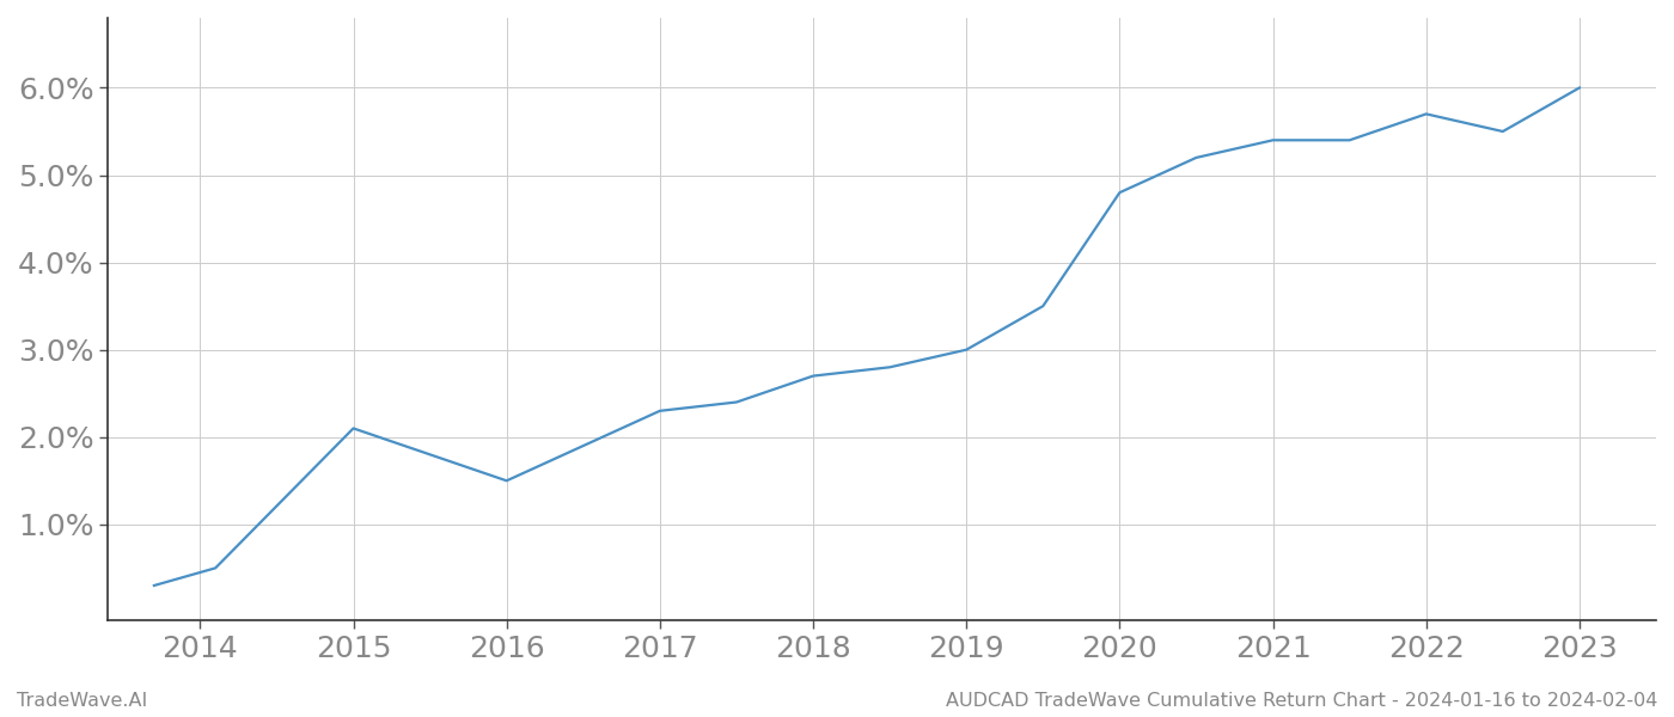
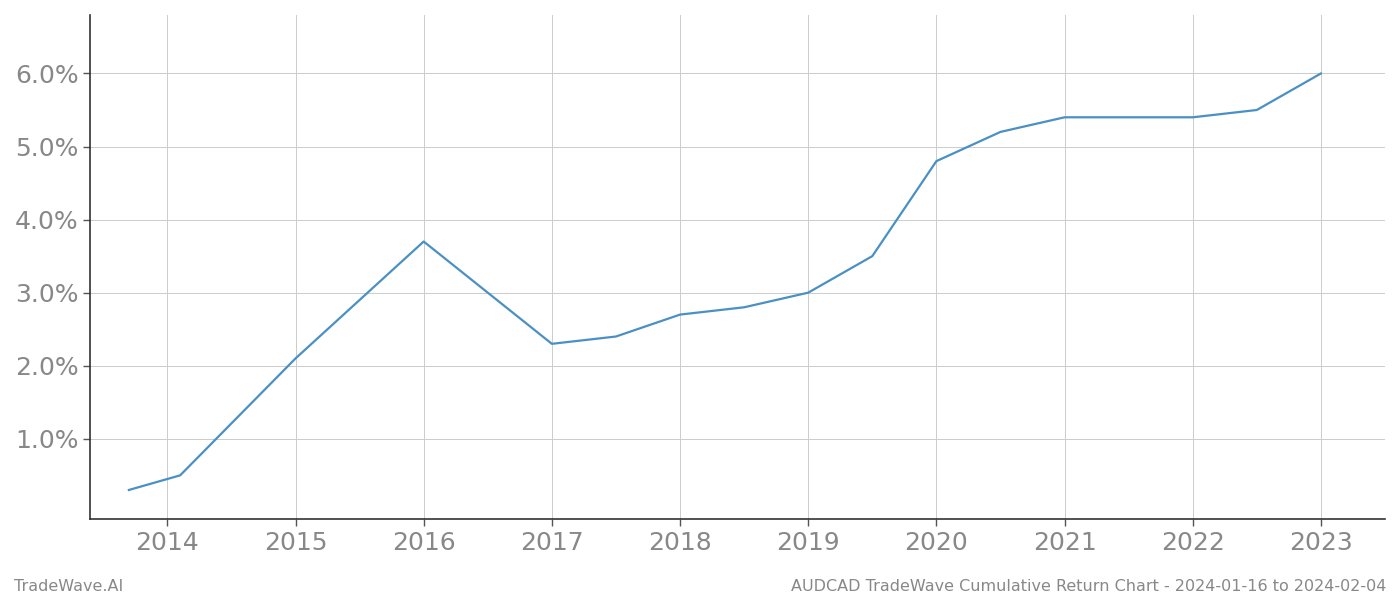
2016: 1.5% -> 3.7%
2022: 5.7% -> 5.4%
